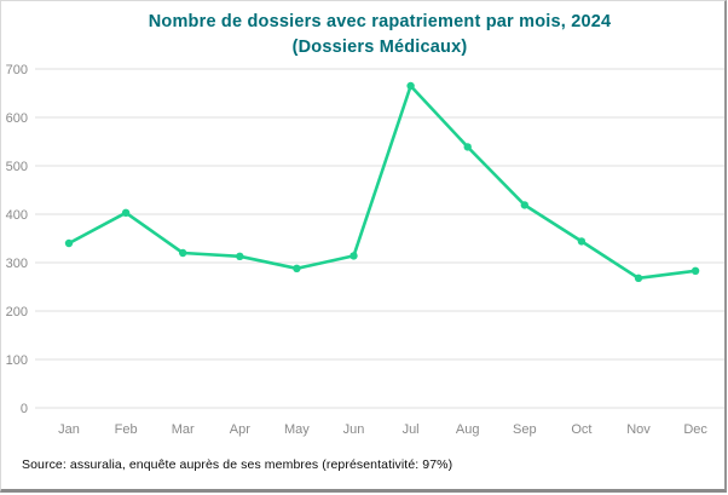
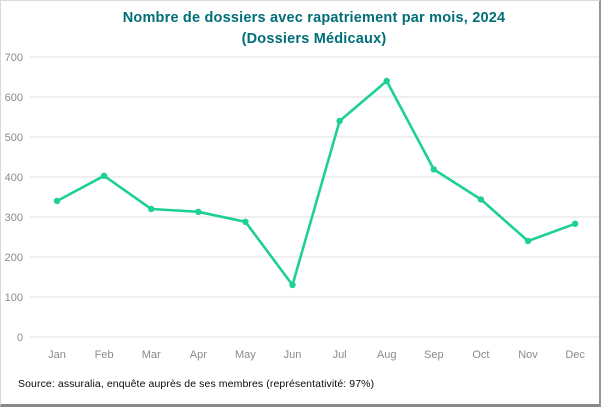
Jun: 310 -> 130
Jul: 660 -> 540
Aug: 540 -> 640
Nov: 270 -> 240
